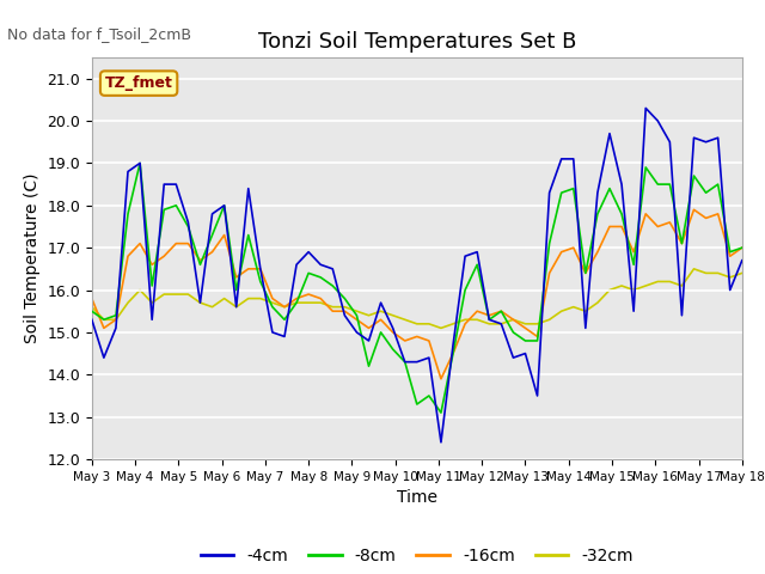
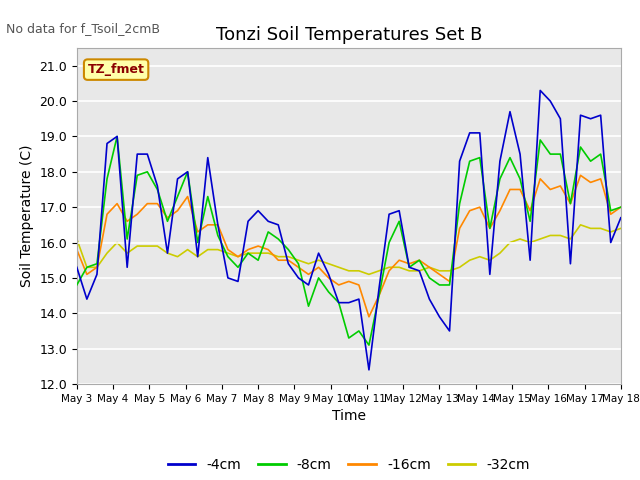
-8cm/May 3: 15.5 -> 14.8
-32cm/May 3: 15.6 -> 16.1
-8cm/May 8: 16.4 -> 15.5
-4cm/May 13: 14.5 -> 13.9
